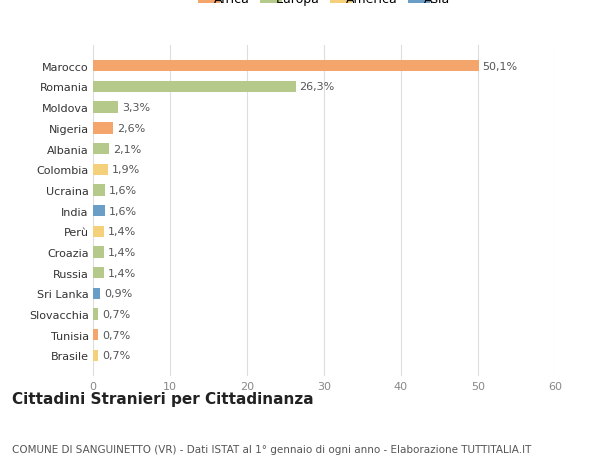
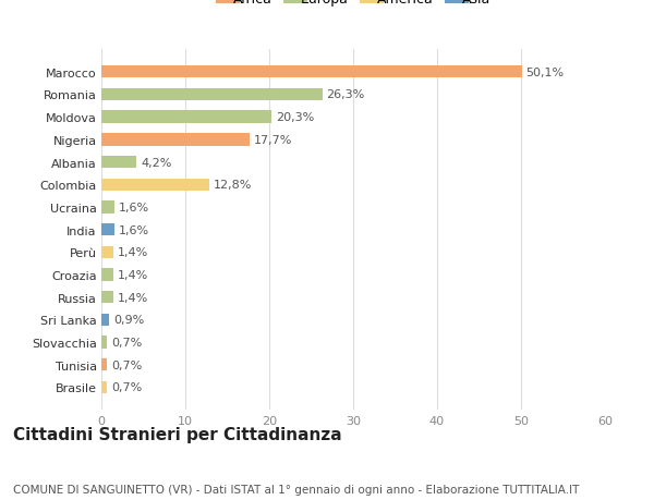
Moldova: 3,3% -> 20,3%
Nigeria: 2,6% -> 17,7%
Albania: 2,1% -> 4,2%
Colombia: 1,9% -> 12,8%
